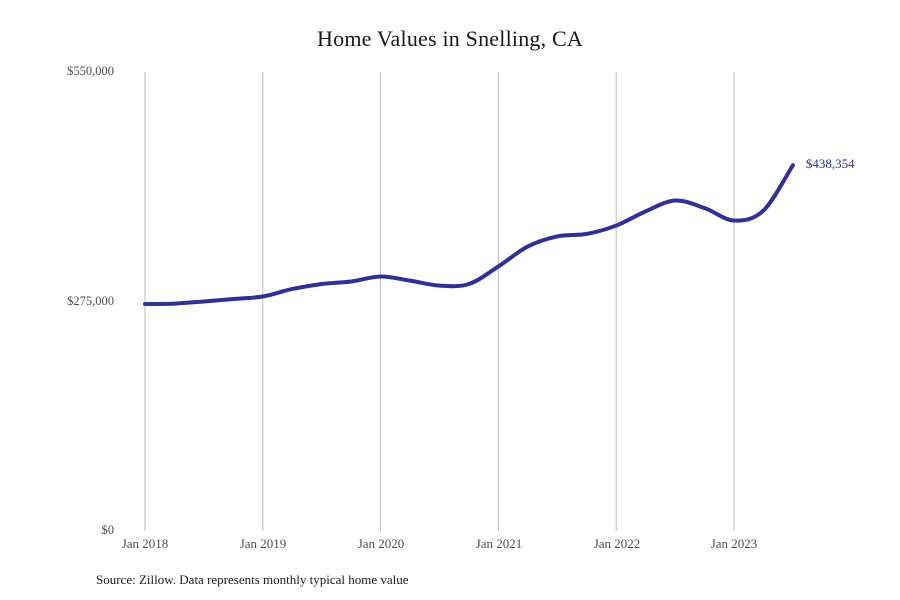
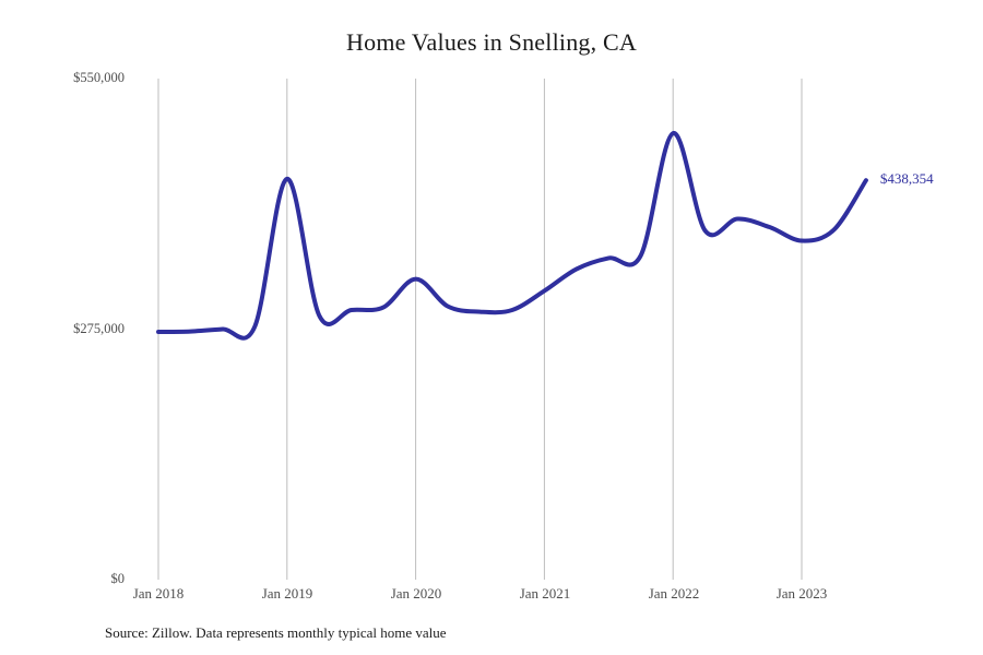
Jan 2019: $280000 -> $440000
Jan 2020: $300000 -> $330000
Jan 2022: $370000 -> $490000
